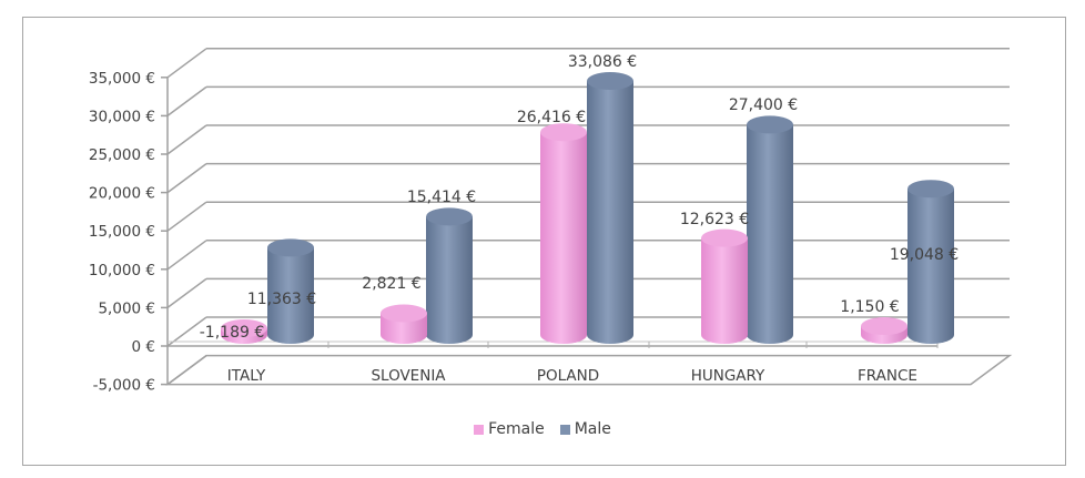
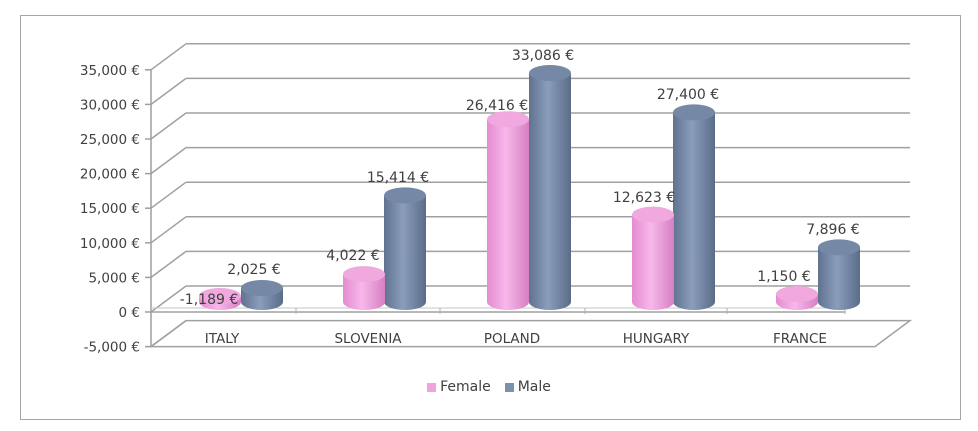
Male/ITALY: 11,363 -> 2,025
Female/SLOVENIA: 2,821 -> 4,022
Male/FRANCE: 19,048 -> 7,896
